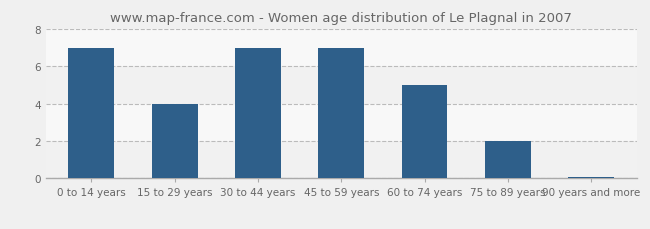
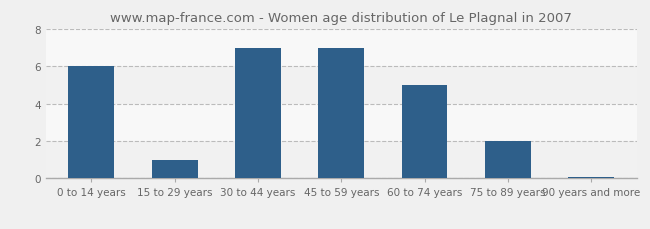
0 to 14 years: 7.0 -> 6.0
15 to 29 years: 4.0 -> 1.0
